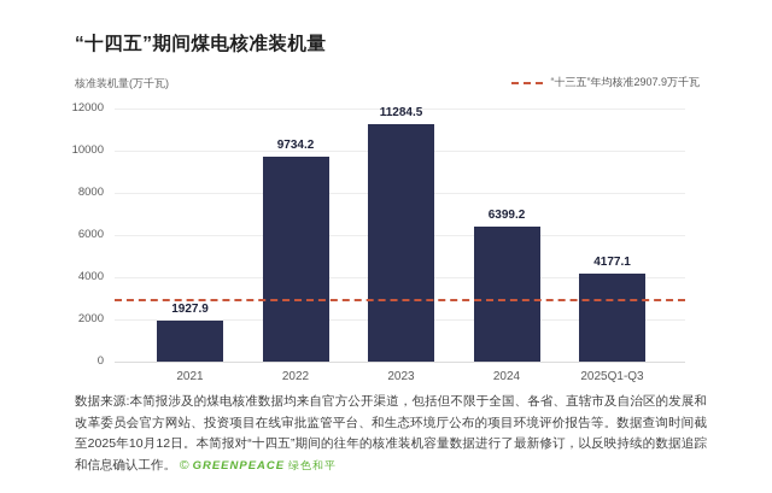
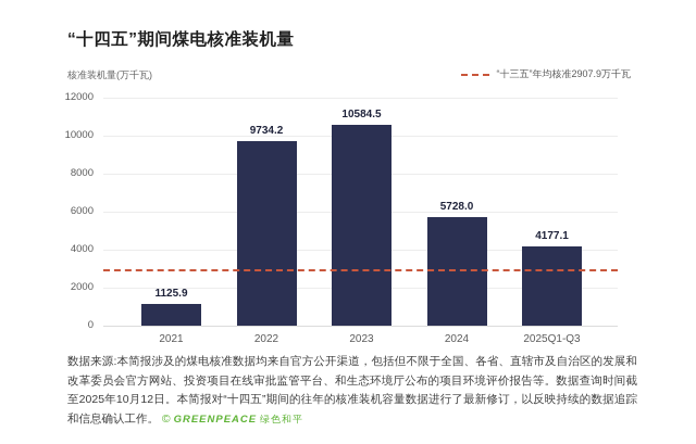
2021: 1927.9 -> 1125.9
2023: 11284.5 -> 10584.5
2024: 6399.2 -> 5728.0
